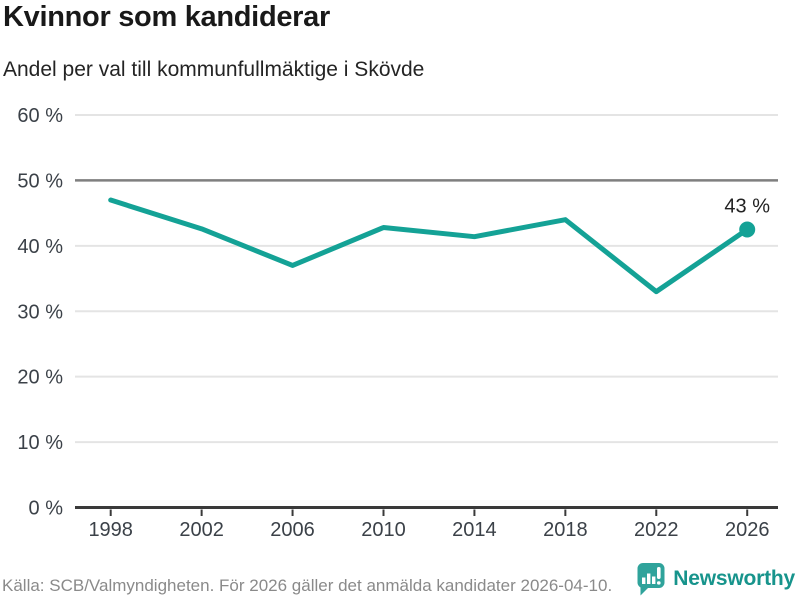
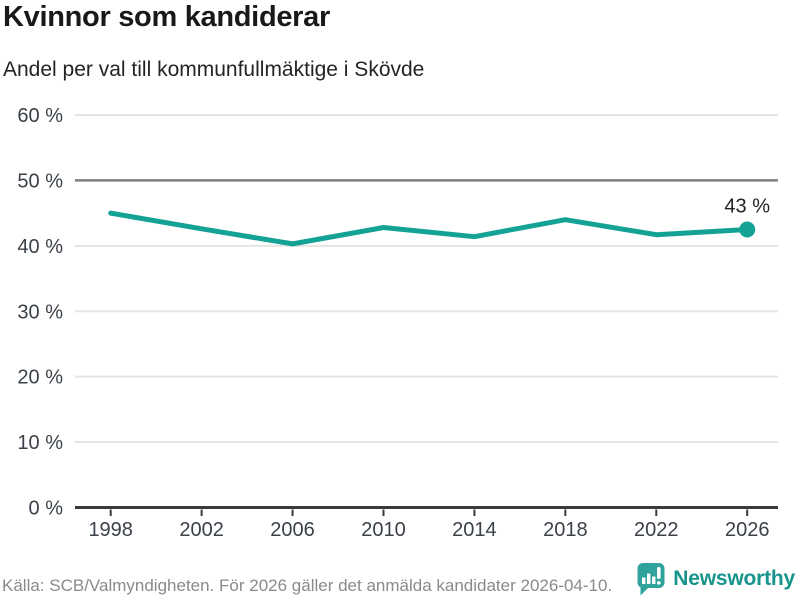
1998: 47% -> 45%
2006: 37% -> 40%
2022: 33% -> 42%
